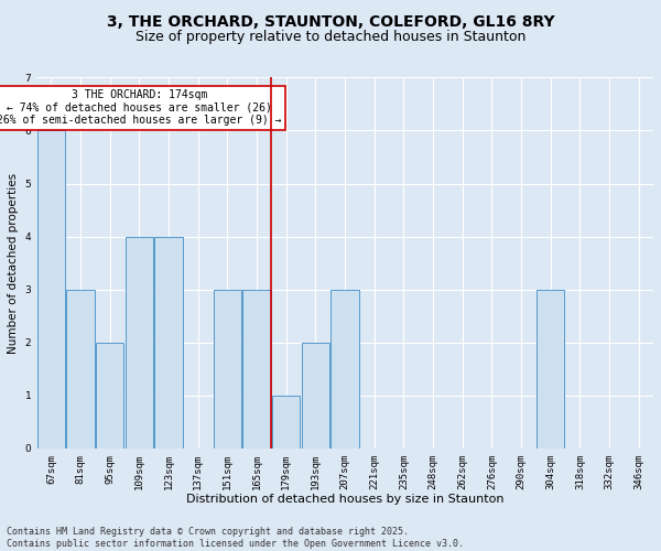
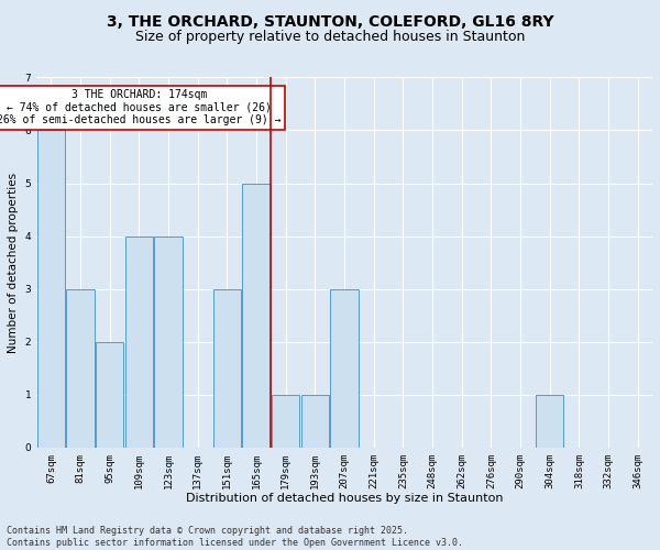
165sqm: 3 -> 5
193sqm: 2 -> 1
304sqm: 3 -> 1
